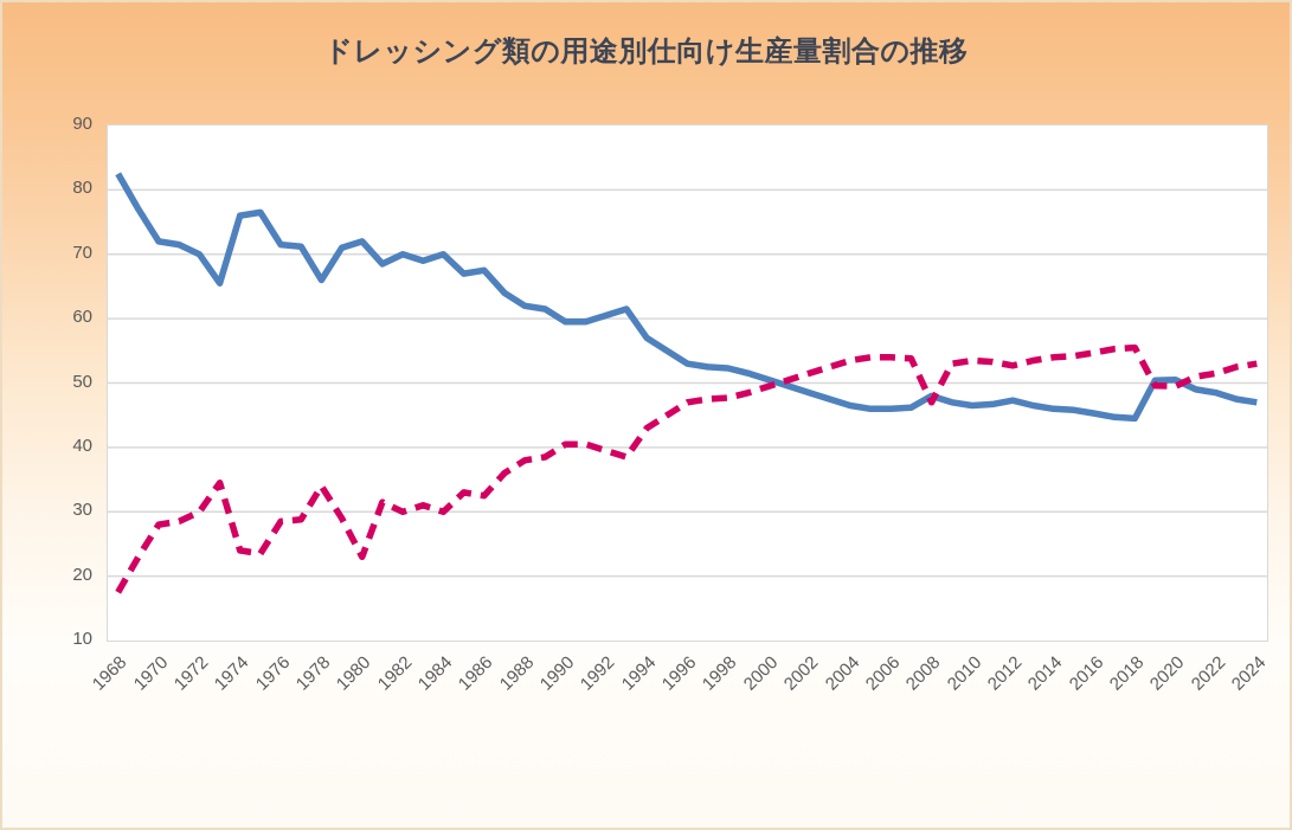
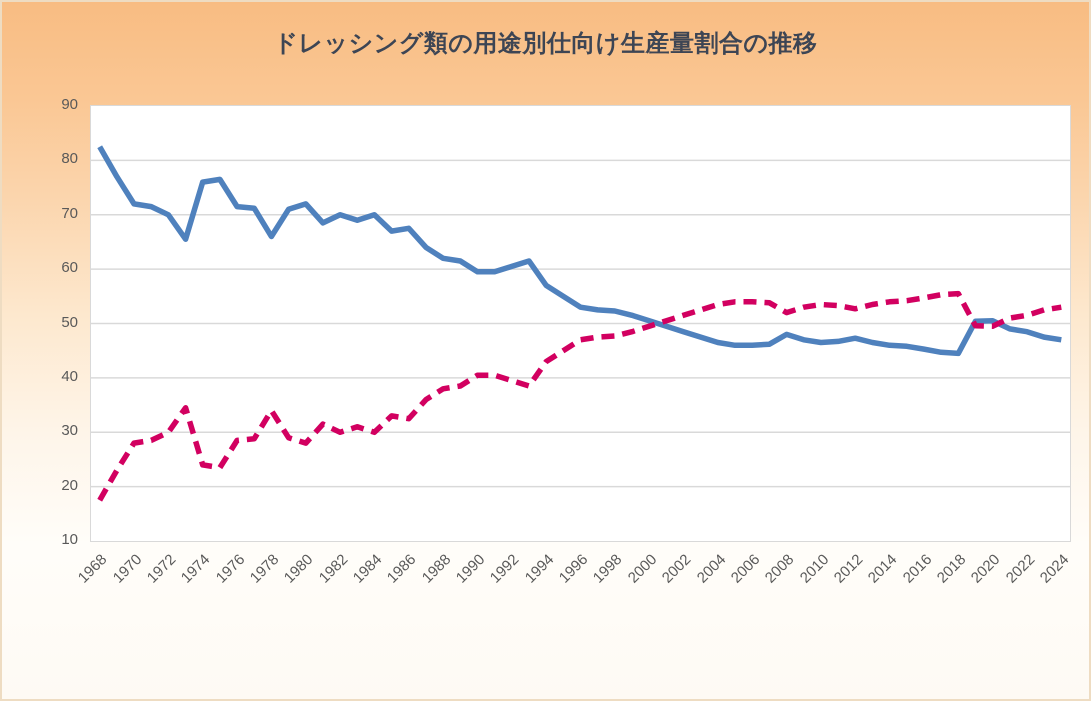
業務用/1980: 23 -> 28
業務用/2008: 47 -> 52
